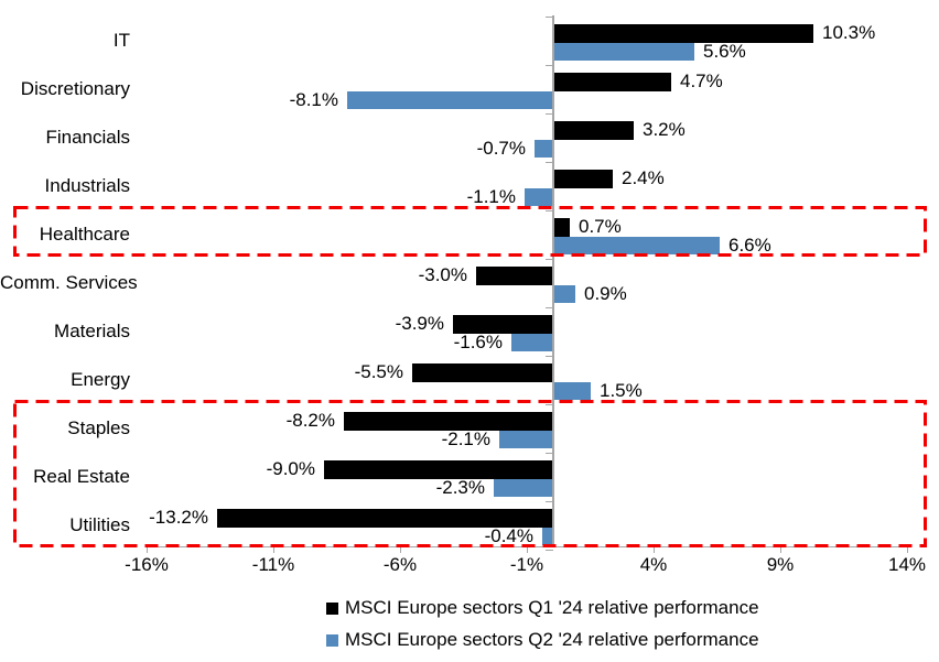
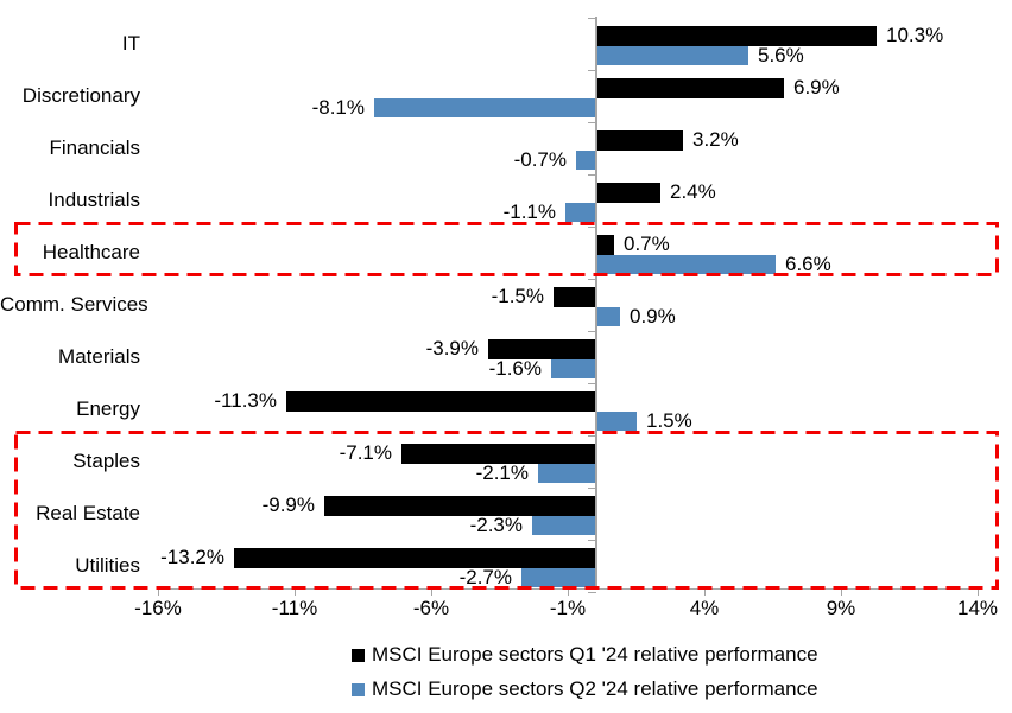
MSCI Europe sectors Q1 '24 relative performance/Discretionary: 4.7% -> 6.9%
MSCI Europe sectors Q1 '24 relative performance/Comm. Services: -3.0% -> -1.5%
MSCI Europe sectors Q1 '24 relative performance/Energy: -5.5% -> -11.3%
MSCI Europe sectors Q1 '24 relative performance/Staples: -8.2% -> -7.1%
MSCI Europe sectors Q1 '24 relative performance/Real Estate: -9.0% -> -9.9%
MSCI Europe sectors Q2 '24 relative performance/Utilities: -0.4% -> -2.7%
